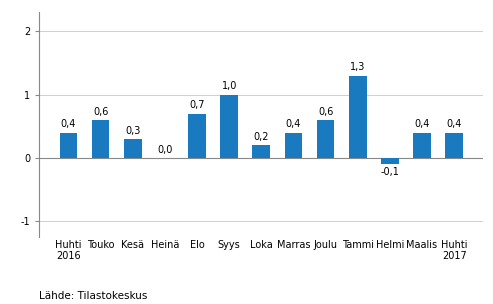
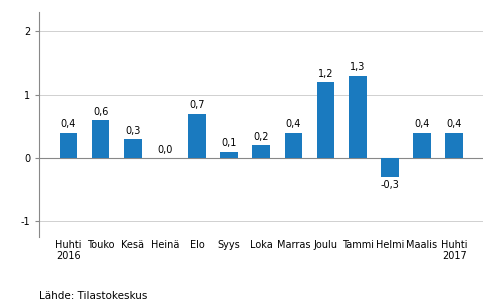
Syys: 1,0 -> 0,1
Joulu: 0,6 -> 1,2
Helmi: -0,1 -> -0,3
